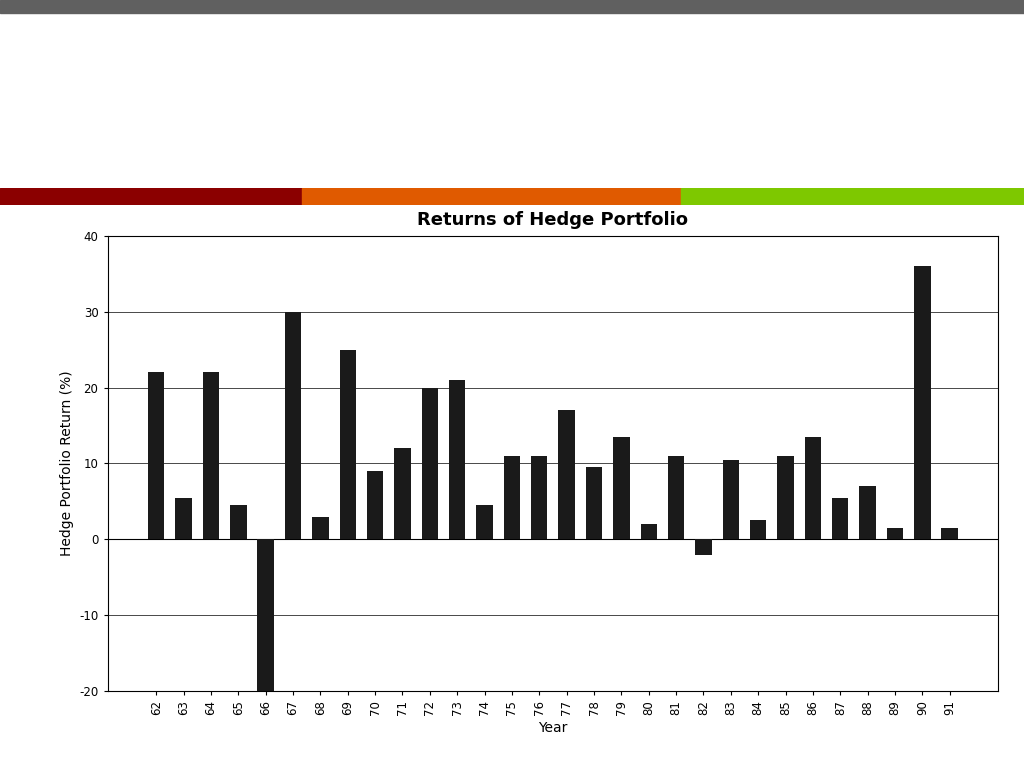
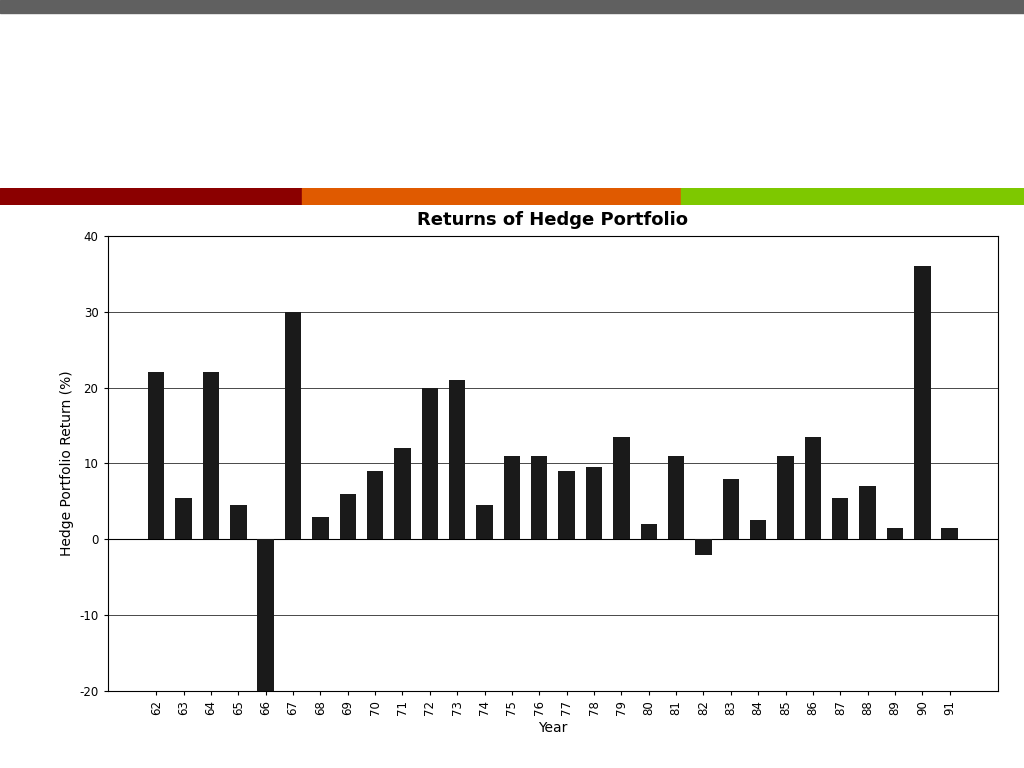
69: 25.0 -> 6.0
77: 17.0 -> 9.0
83: 10.5 -> 8.0
